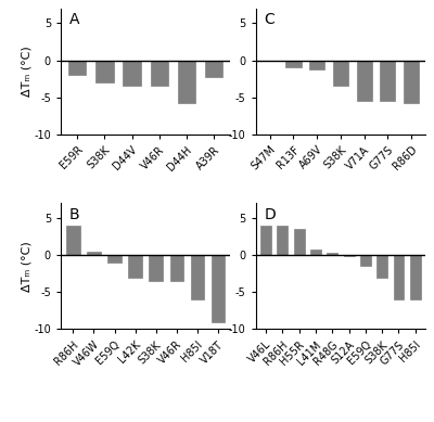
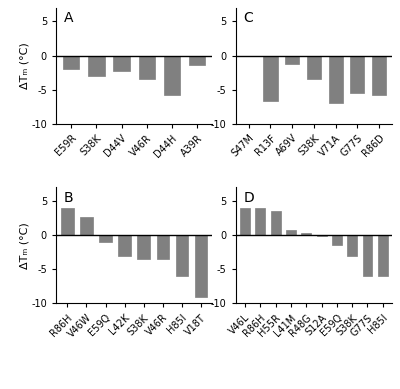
D44V: -3.5 -> -2.2
A39R: -2.2 -> -1.4
R13F: -1.0 -> -6.6
V71A: -5.5 -> -7.0
V46W: 0.5 -> 2.6
